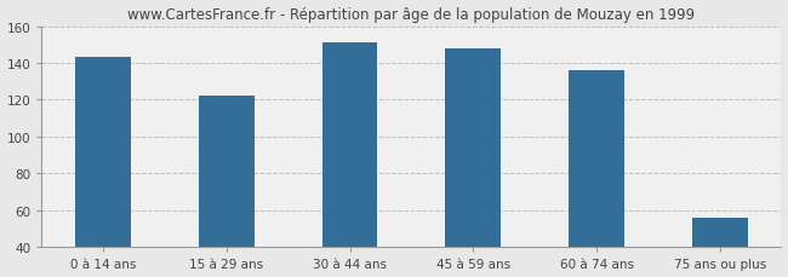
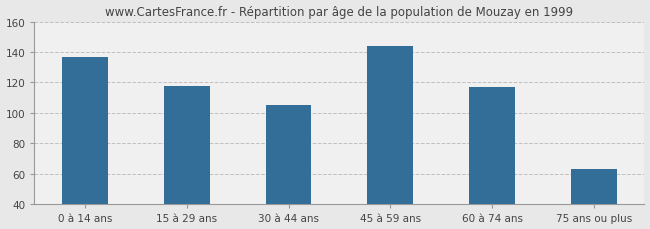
0 à 14 ans: 143 -> 137
15 à 29 ans: 122 -> 118
30 à 44 ans: 151 -> 105
45 à 59 ans: 148 -> 144
60 à 74 ans: 136 -> 117
75 ans ou plus: 56 -> 63
